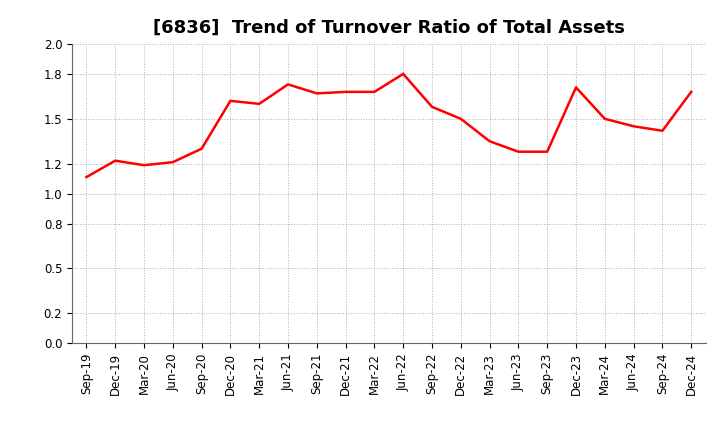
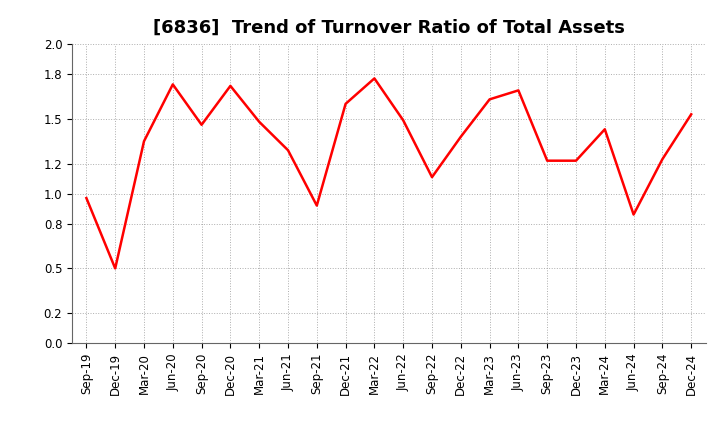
Sep-19: 1.11 -> 0.97
Dec-19: 1.22 -> 0.50
Mar-20: 1.19 -> 1.35
Jun-20: 1.21 -> 1.73
Sep-20: 1.30 -> 1.46
Dec-20: 1.62 -> 1.72
Mar-21: 1.60 -> 1.48
Jun-21: 1.73 -> 1.29
Sep-21: 1.67 -> 0.92
Dec-21: 1.68 -> 1.60
Mar-22: 1.68 -> 1.77
Jun-22: 1.80 -> 1.49
Sep-22: 1.58 -> 1.11
Dec-22: 1.50 -> 1.38
Mar-23: 1.35 -> 1.63
Jun-23: 1.28 -> 1.69
Sep-23: 1.28 -> 1.22
Dec-23: 1.71 -> 1.22
Mar-24: 1.50 -> 1.43
Jun-24: 1.45 -> 0.86
Sep-24: 1.42 -> 1.23
Dec-24: 1.68 -> 1.53
